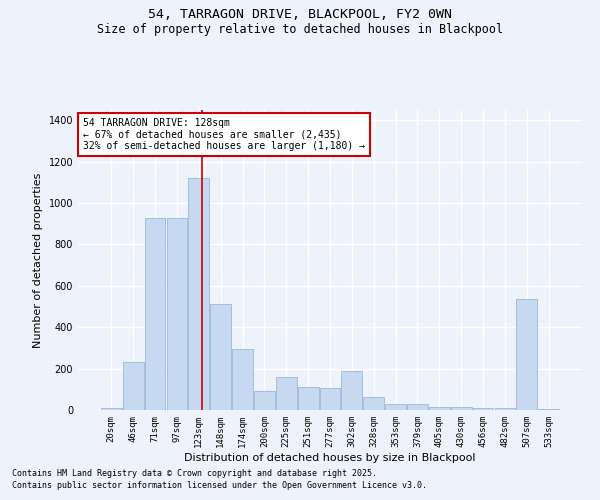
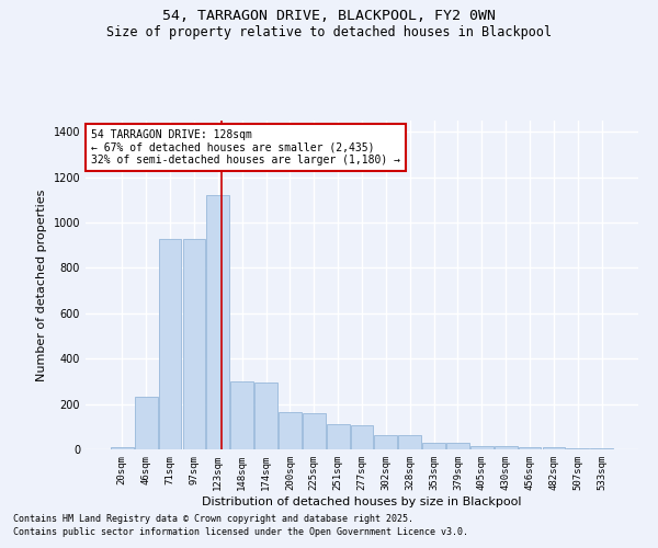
148sqm: 510 -> 300
200sqm: 90 -> 165
302sqm: 190 -> 65
507sqm: 535 -> 4
